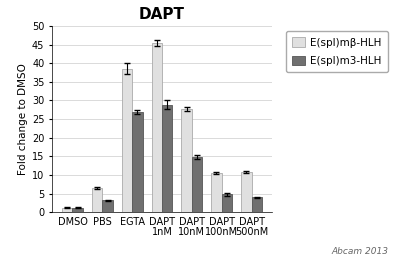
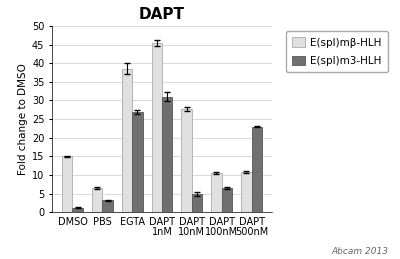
E(spl)mβ-HLH/DMSO: 1.3 -> 15.0
E(spl)m3-HLH/DAPT 1nM: 28.8 -> 31.0
E(spl)m3-HLH/DAPT 10nM: 14.8 -> 5.0
E(spl)m3-HLH/DAPT 100nM: 4.8 -> 6.5
E(spl)m3-HLH/DAPT 500nM: 4.0 -> 23.0
